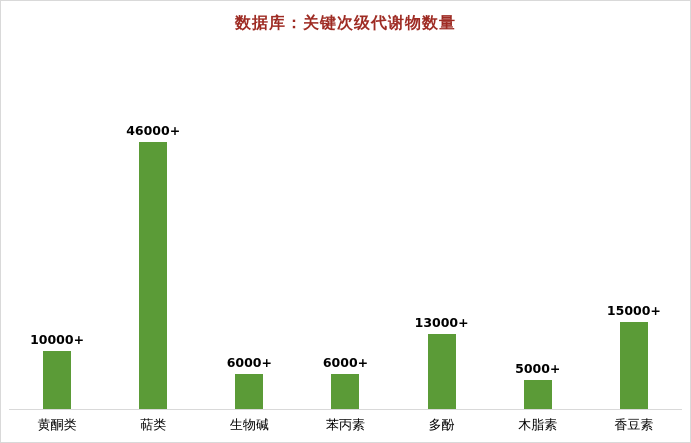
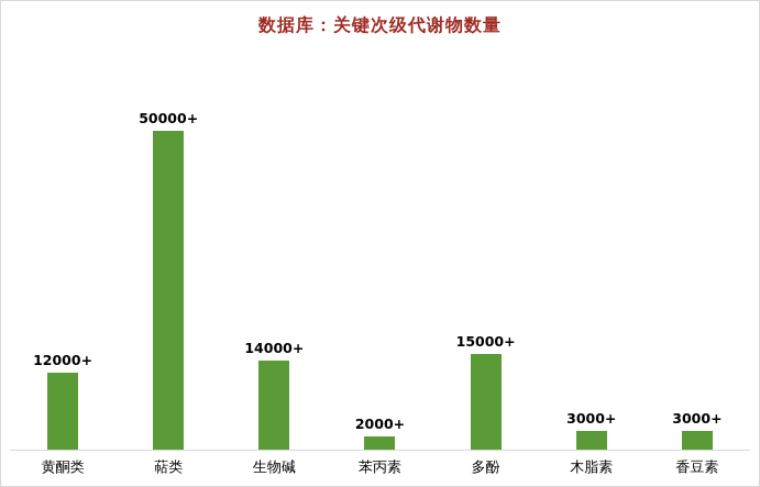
黄酮类: 10000 -> 12000
萜类: 46000 -> 50000
生物碱: 6000 -> 14000
苯丙素: 6000 -> 2000
多酚: 13000 -> 15000
木脂素: 5000 -> 3000
香豆素: 15000 -> 3000
